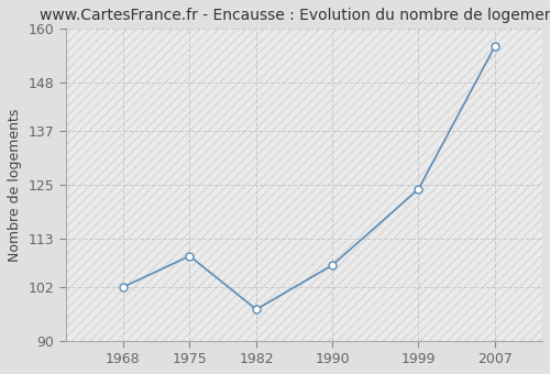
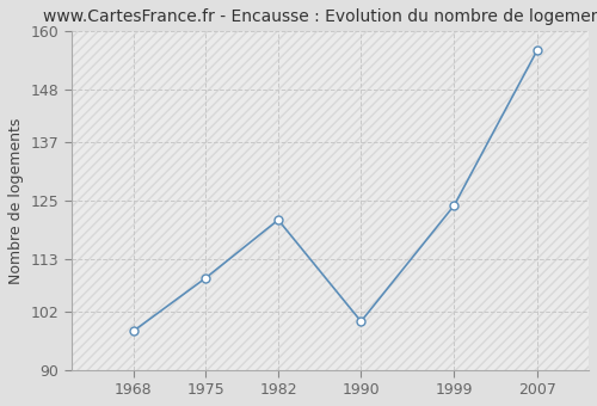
1968: 102 -> 98
1982: 97 -> 121
1990: 107 -> 100
